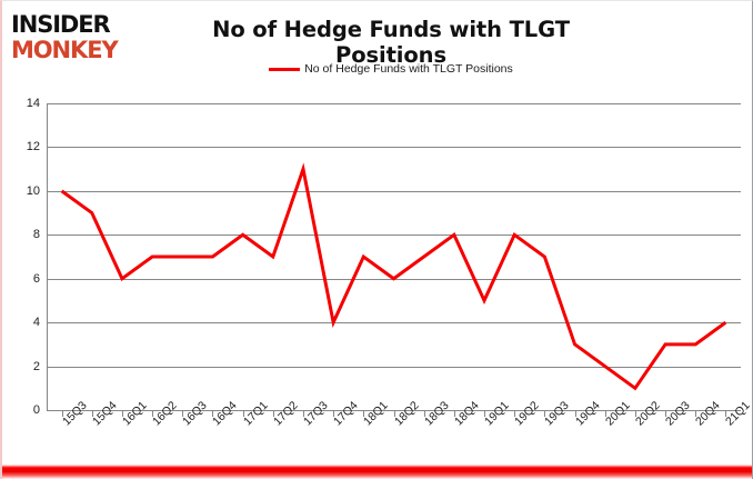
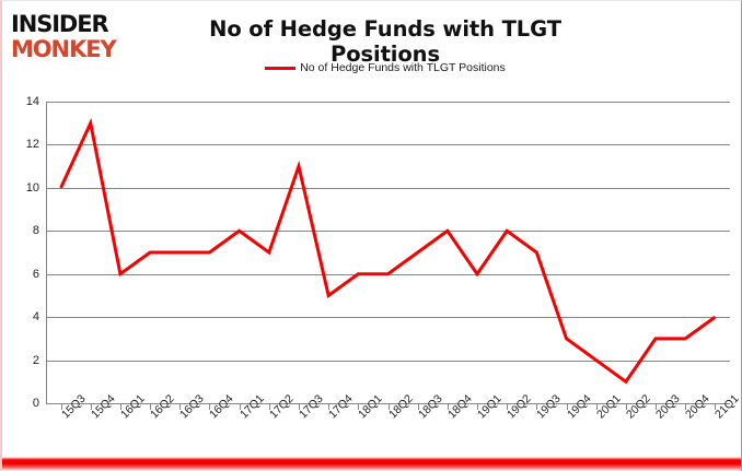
15Q4: 9 -> 13
17Q4: 4 -> 5
18Q1: 7 -> 6
19Q1: 5 -> 6
